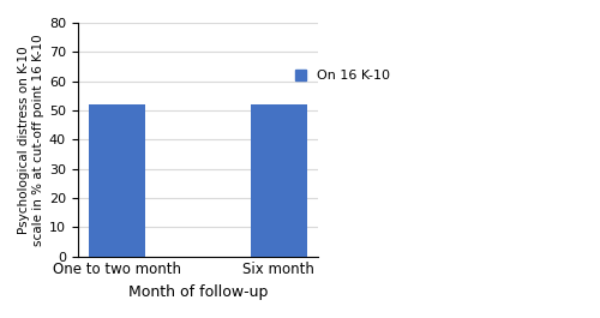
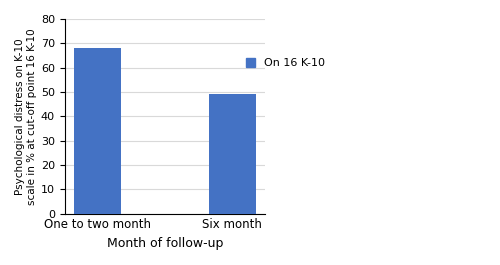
One to two month: 52 -> 68
Six month: 52 -> 49
